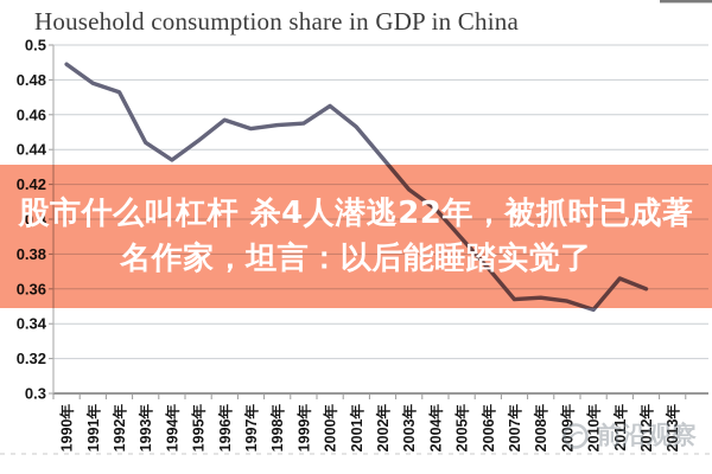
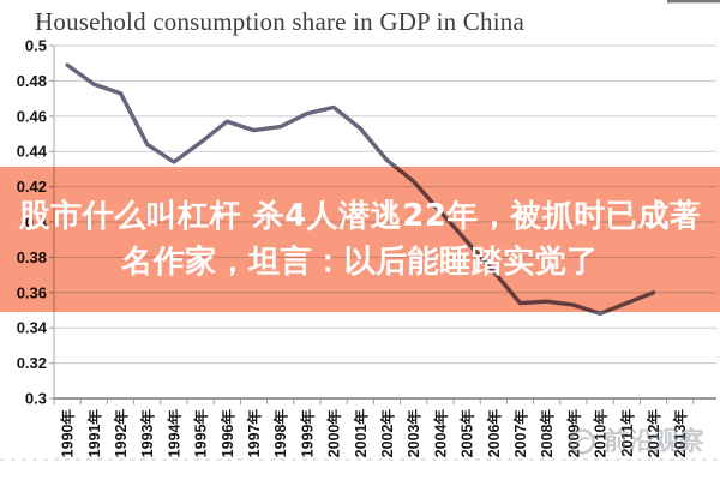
1999年: 0.455 -> 0.462
2003年: 0.417 -> 0.423
2011年: 0.366 -> 0.354
